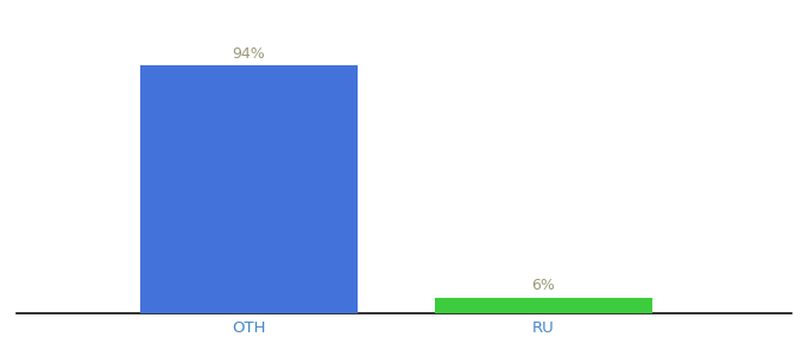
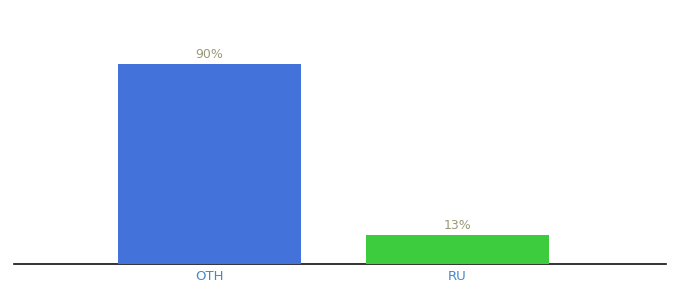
OTH: 94% -> 90%
RU: 6% -> 13%
